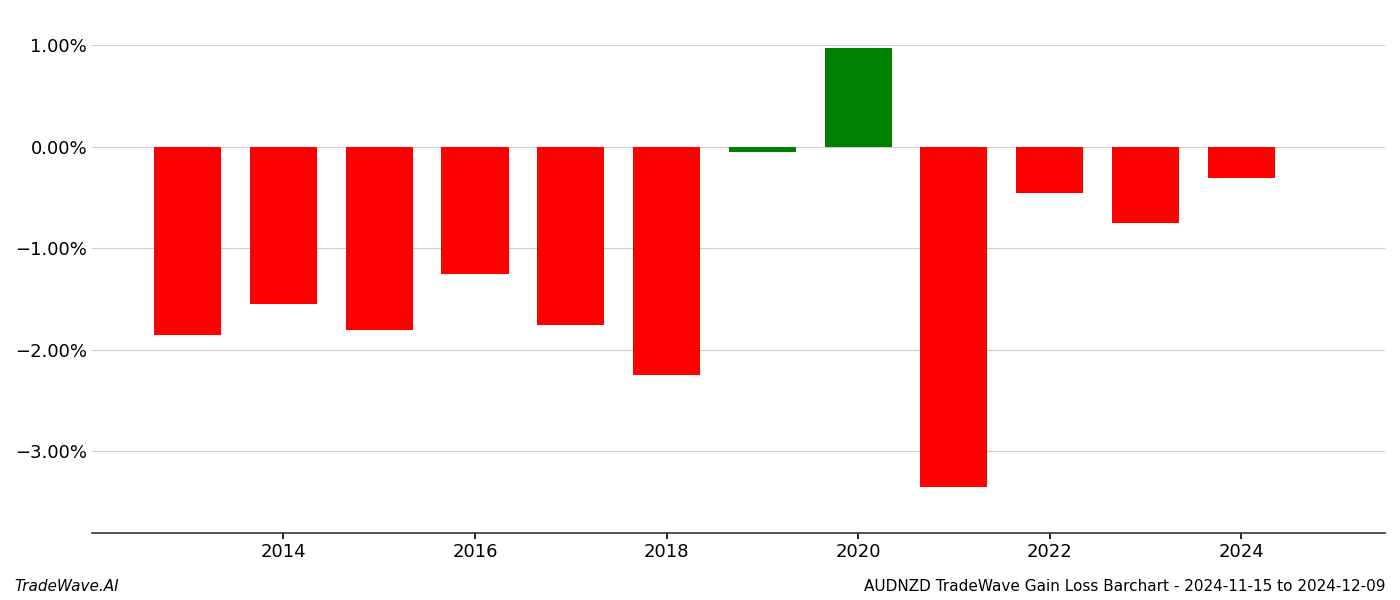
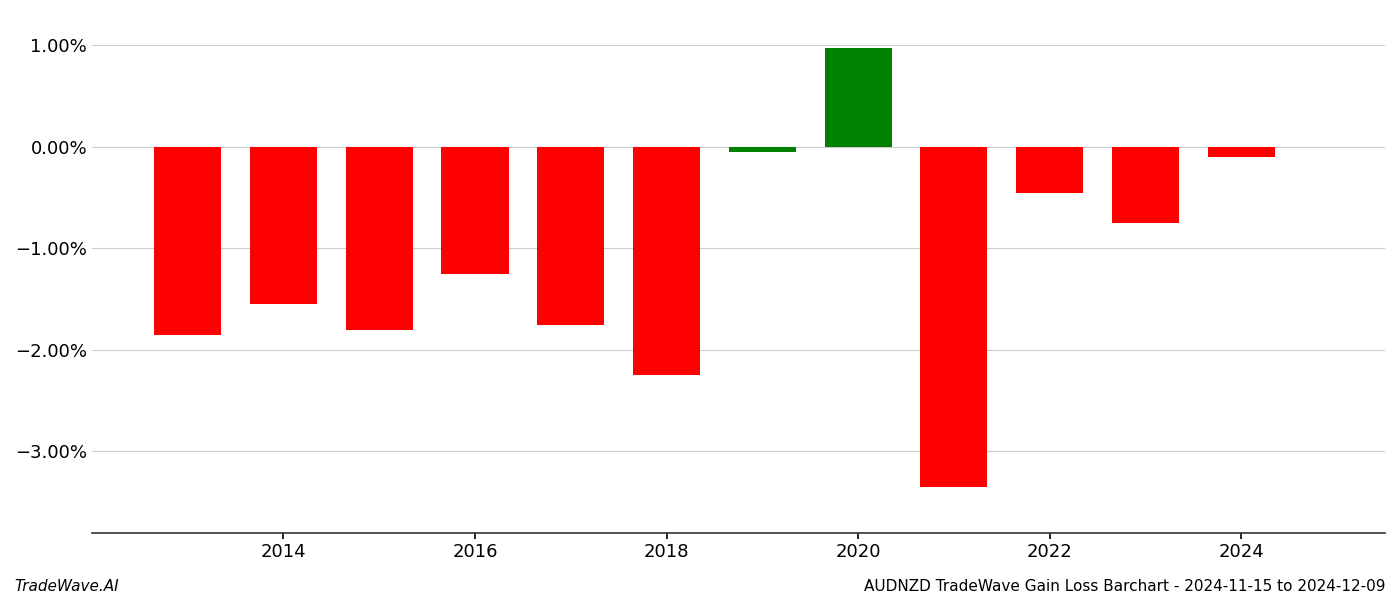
2024: -0.31% -> -0.10%
